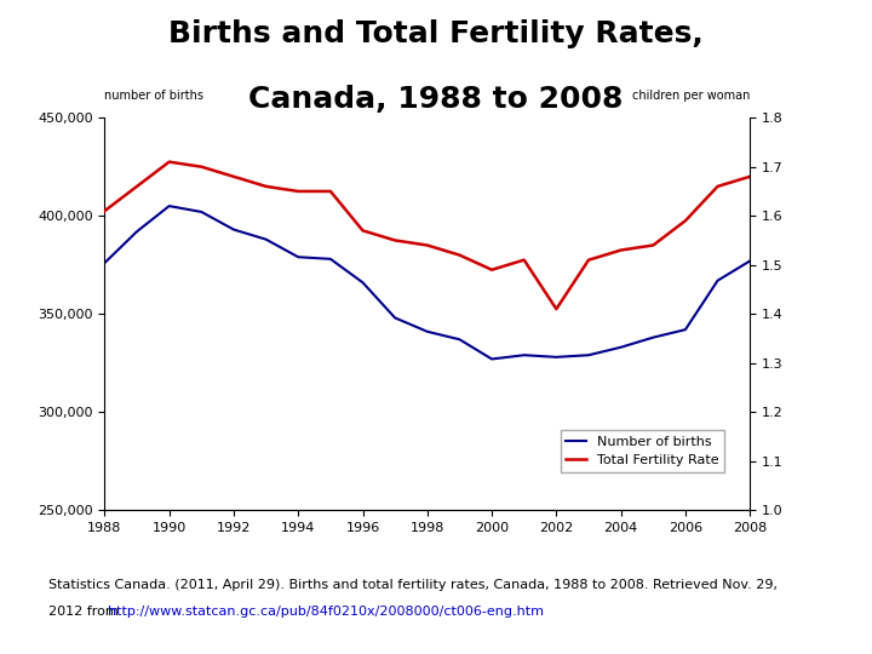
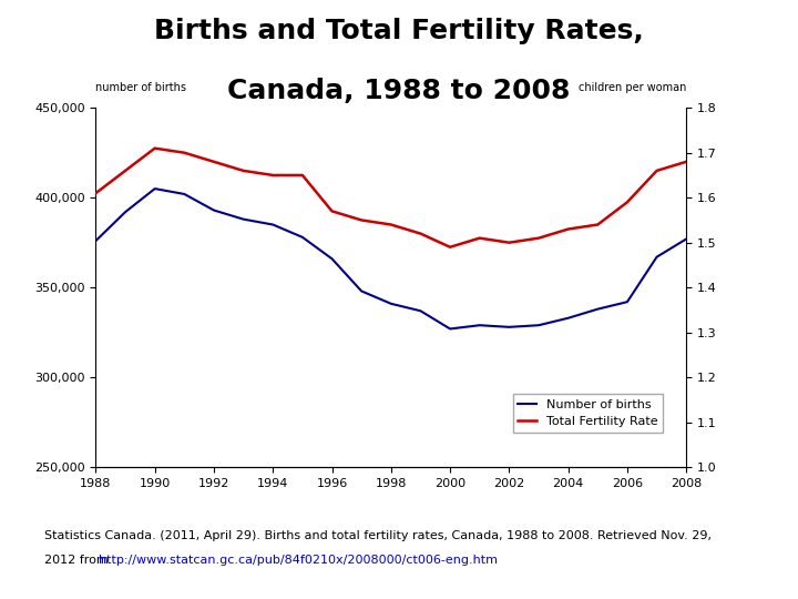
Number of births/1994: 379,000 -> 385,000
Total Fertility Rate/2002: 1.41 -> 1.50
